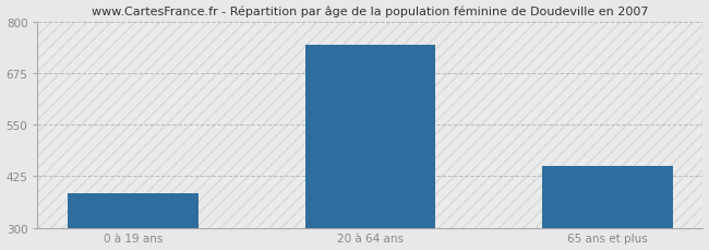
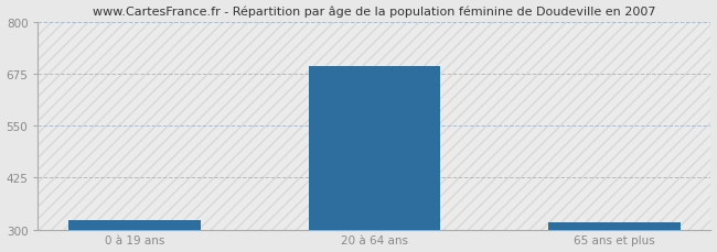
0 à 19 ans: 385 -> 322
20 à 64 ans: 745 -> 693
65 ans et plus: 450 -> 318
